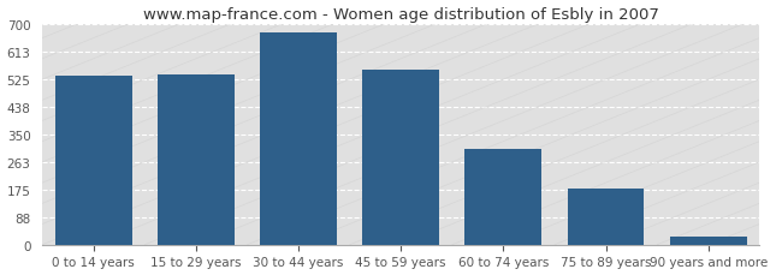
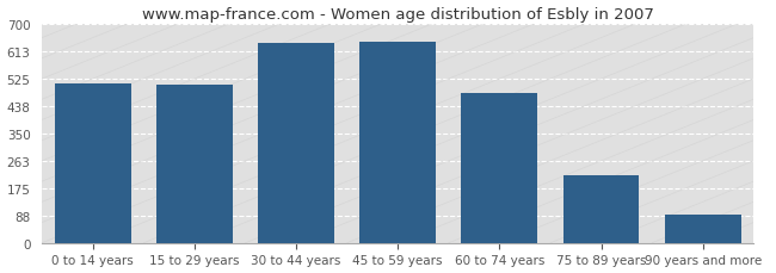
0 to 14 years: 535 -> 510
15 to 29 years: 540 -> 505
30 to 44 years: 675 -> 640
45 to 59 years: 555 -> 645
60 to 74 years: 305 -> 480
75 to 89 years: 180 -> 215
90 years and more: 25 -> 90
